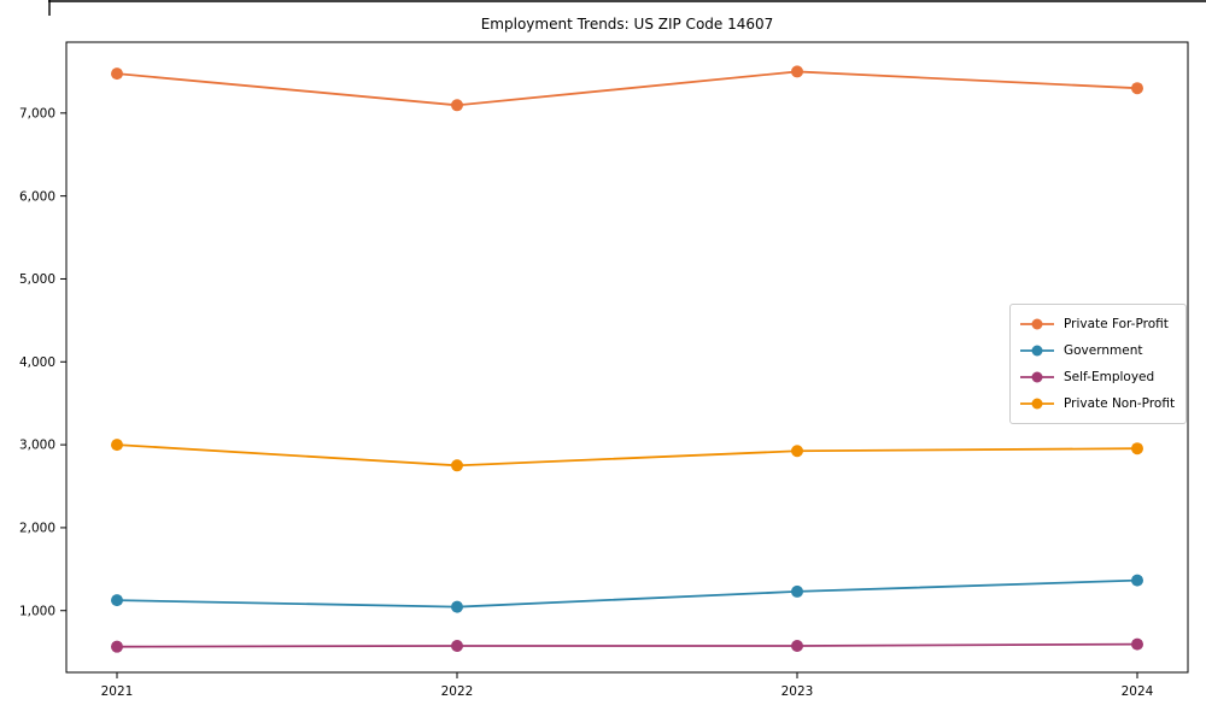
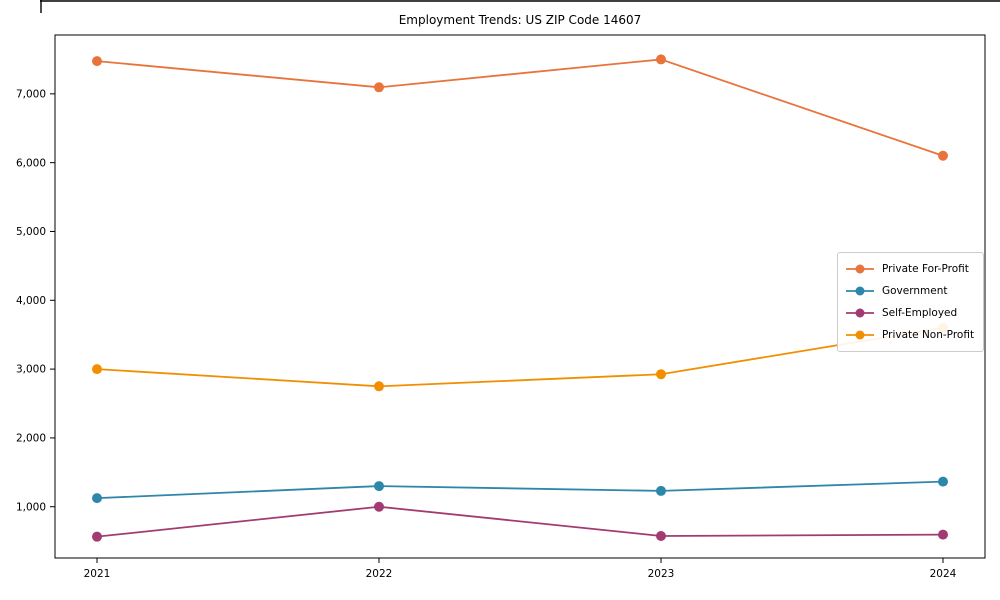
Government/2022: 1000 -> 1300
Self-Employed/2022: 600 -> 1000
Private For-Profit/2024: 7300 -> 6100
Private Non-Profit/2024: 3000 -> 3600
